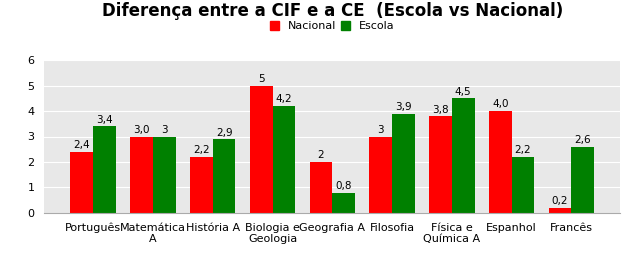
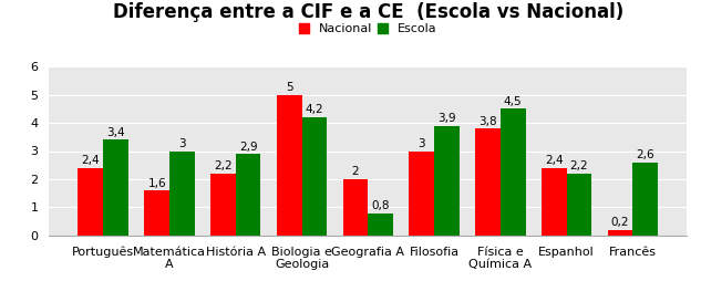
Nacional/Matemática A: 3,0 -> 1,6
Nacional/Espanhol: 4,0 -> 2,4
